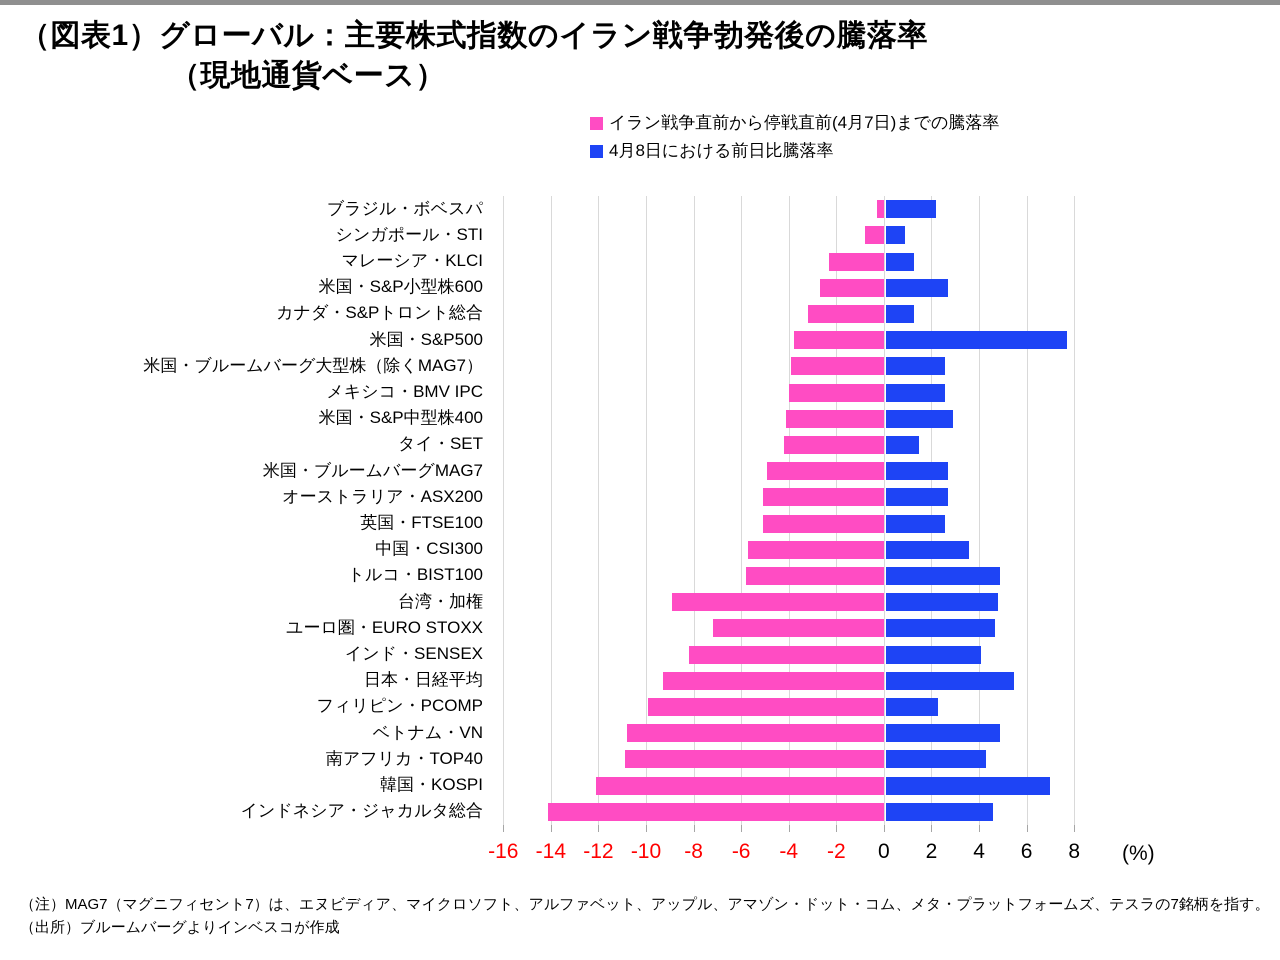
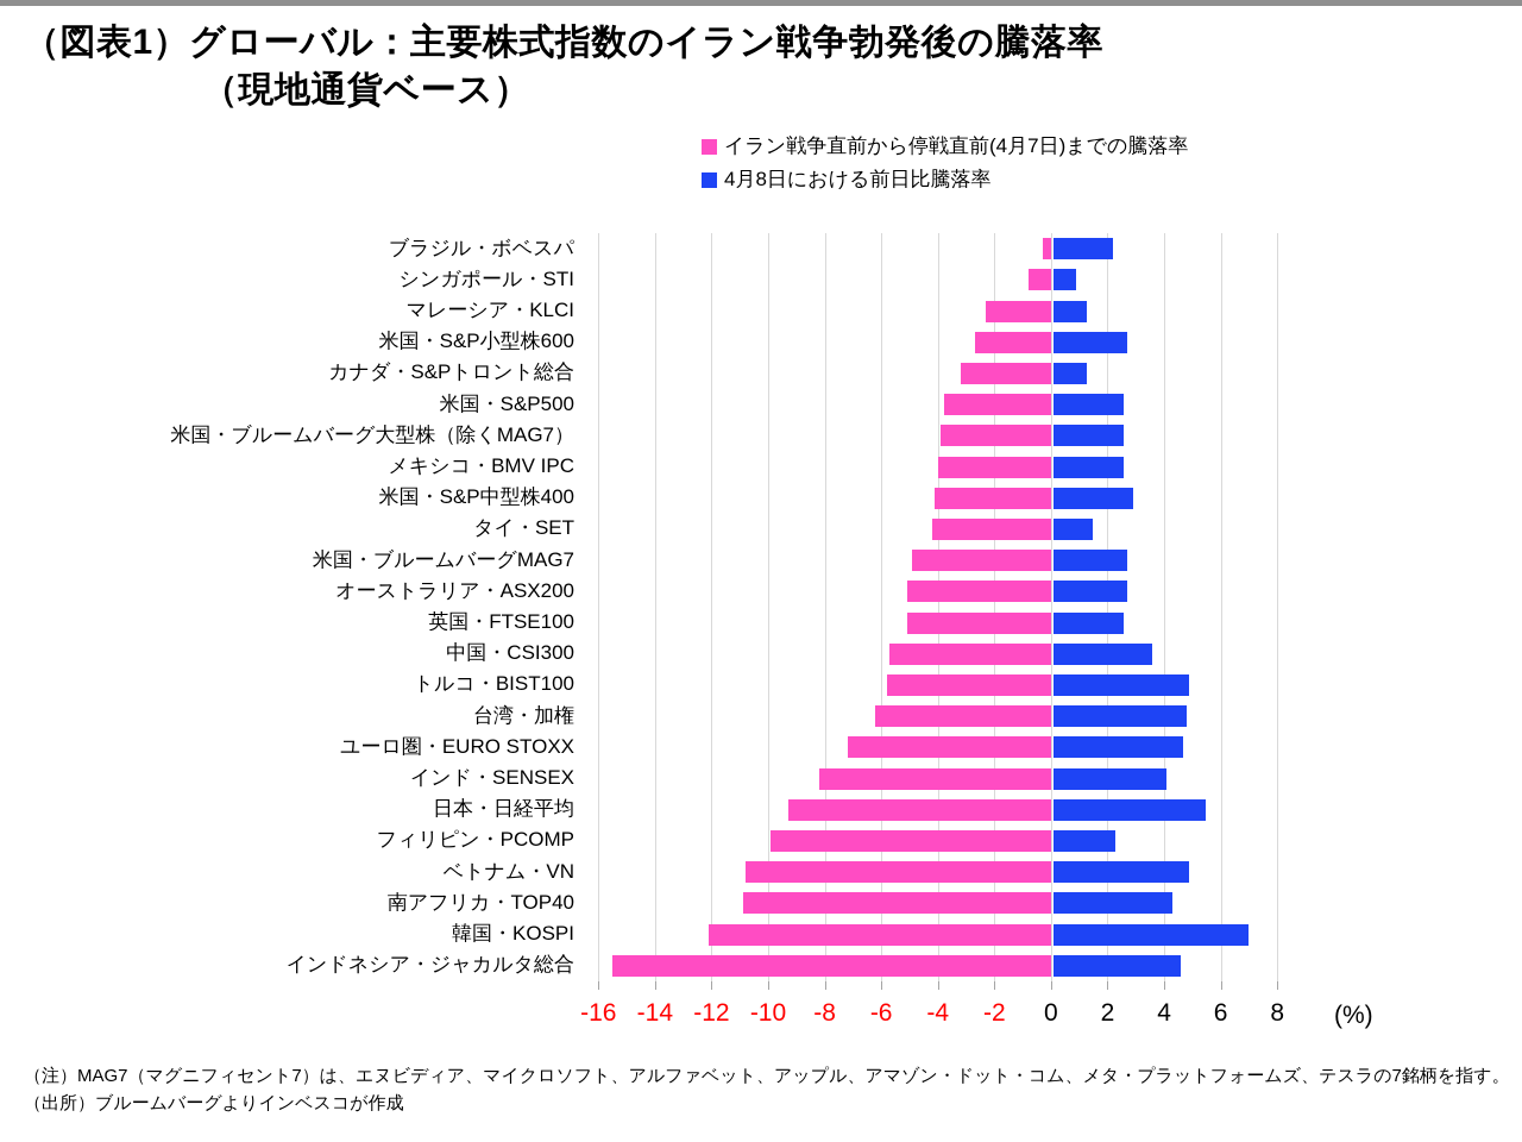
4月8日における前日比騰落率/米国・S&P500: 7.6 -> 2.5
イラン戦争直前から停戦直前(4月7日)までの騰落率/台湾・加権: -8.9 -> -6.2
イラン戦争直前から停戦直前(4月7日)までの騰落率/インドネシア・ジャカルタ総合: -14.1 -> -15.5
